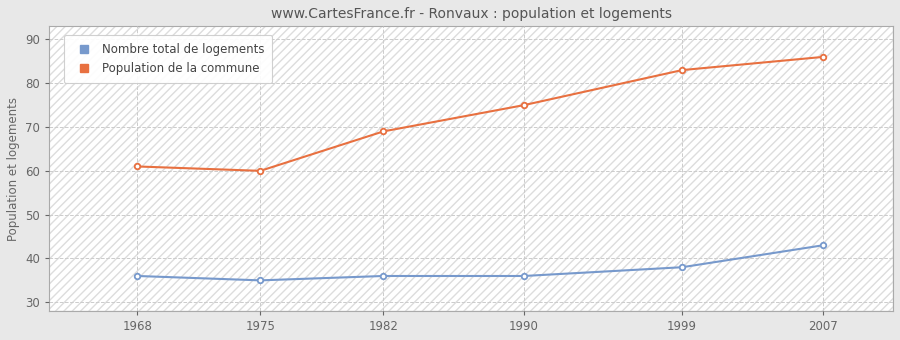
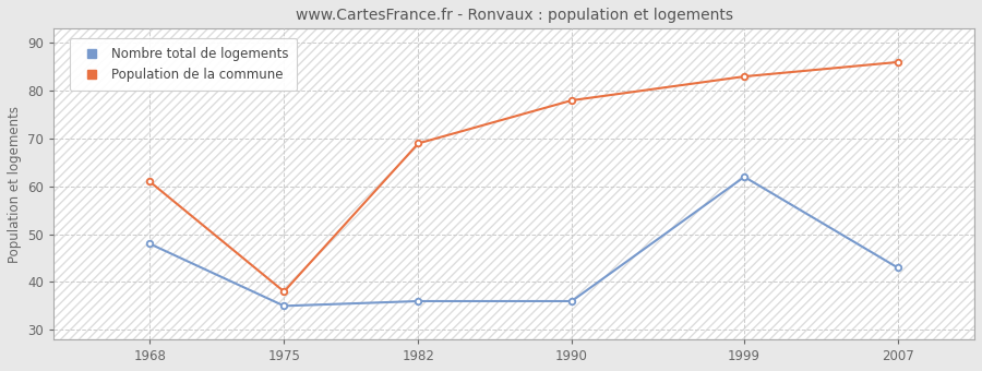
Nombre total de logements/1968: 36 -> 48
Population de la commune/1975: 60 -> 38
Population de la commune/1990: 75 -> 78
Nombre total de logements/1999: 38 -> 62
